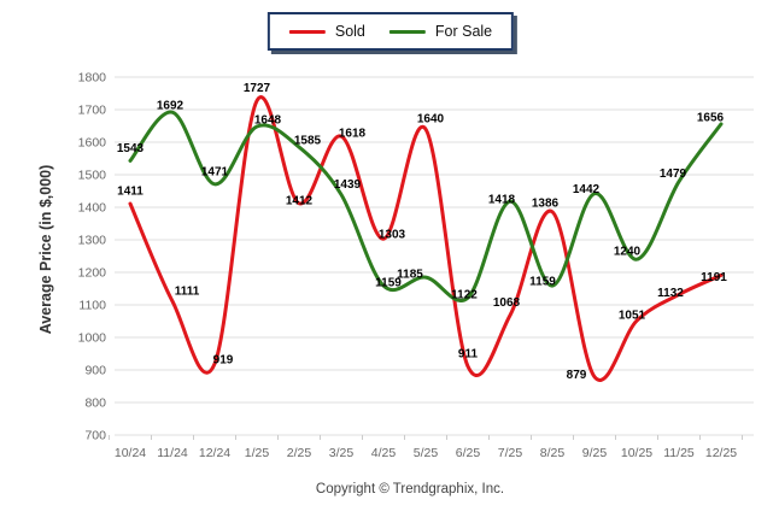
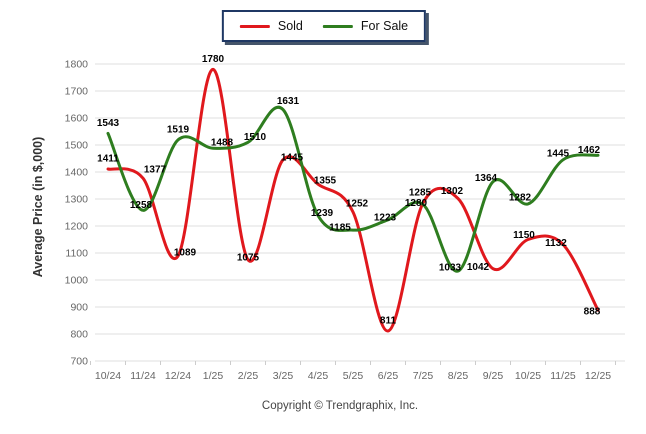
Sold/11/24: 1111 -> 1377
For Sale/11/24: 1692 -> 1258
Sold/12/24: 919 -> 1089
For Sale/12/24: 1471 -> 1519
Sold/1/25: 1727 -> 1780
For Sale/1/25: 1648 -> 1488
Sold/2/25: 1412 -> 1075
For Sale/2/25: 1585 -> 1510
Sold/3/25: 1618 -> 1445
For Sale/3/25: 1439 -> 1631
Sold/4/25: 1303 -> 1355
For Sale/4/25: 1159 -> 1239
Sold/5/25: 1640 -> 1252
Sold/6/25: 911 -> 811
For Sale/6/25: 1122 -> 1223
Sold/7/25: 1068 -> 1285
For Sale/7/25: 1418 -> 1280
Sold/8/25: 1386 -> 1302
For Sale/8/25: 1159 -> 1033
Sold/9/25: 879 -> 1042
For Sale/9/25: 1442 -> 1364
Sold/10/25: 1051 -> 1150
For Sale/10/25: 1240 -> 1282
For Sale/11/25: 1479 -> 1445
Sold/12/25: 1191 -> 888
For Sale/12/25: 1656 -> 1462
